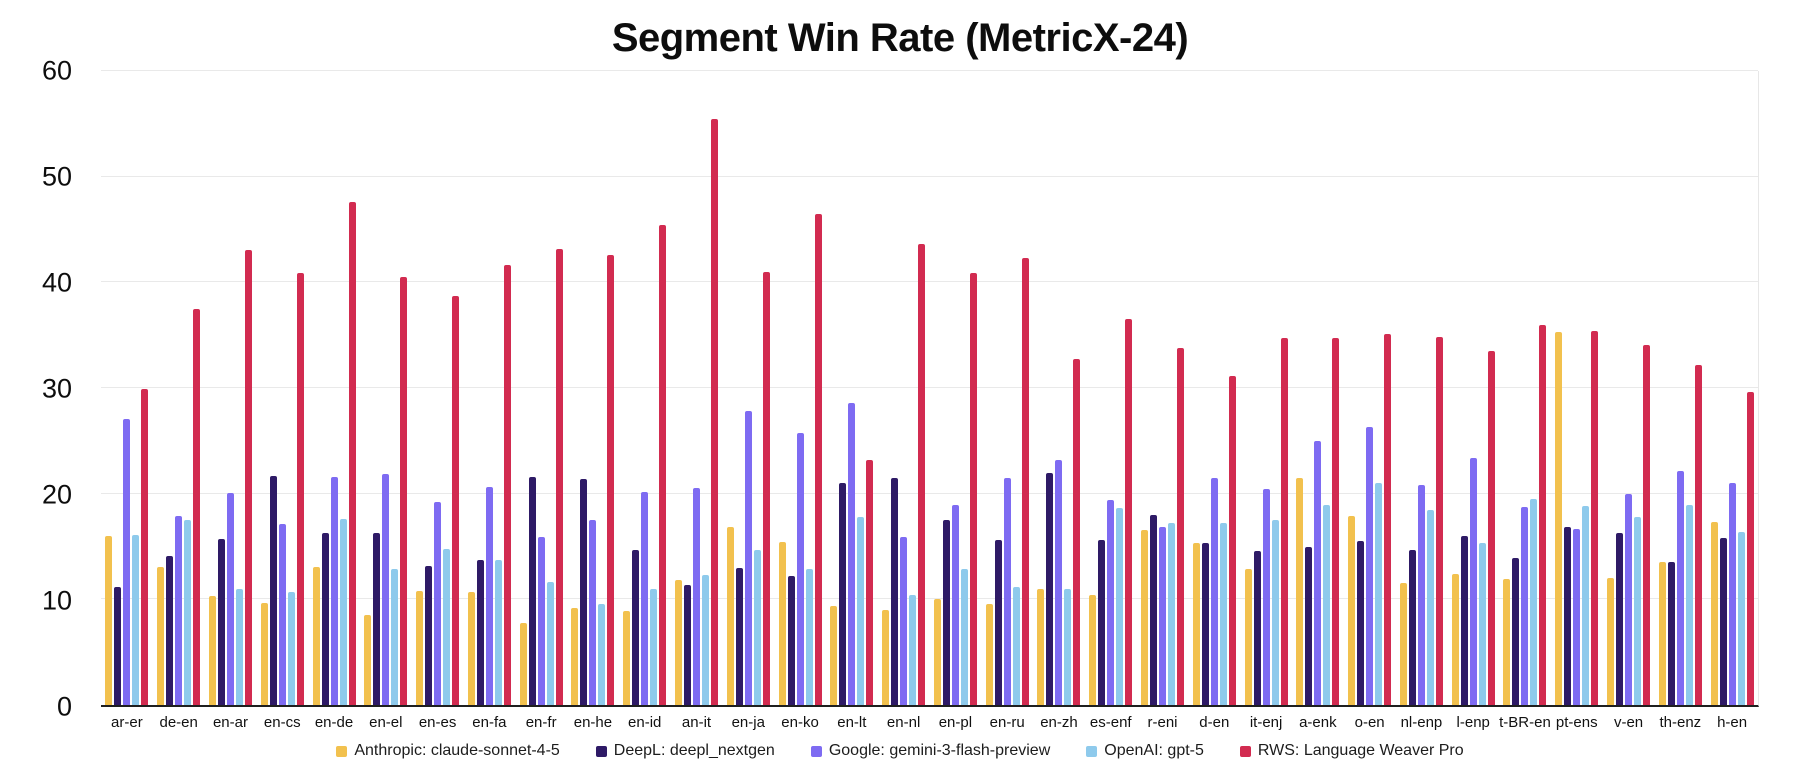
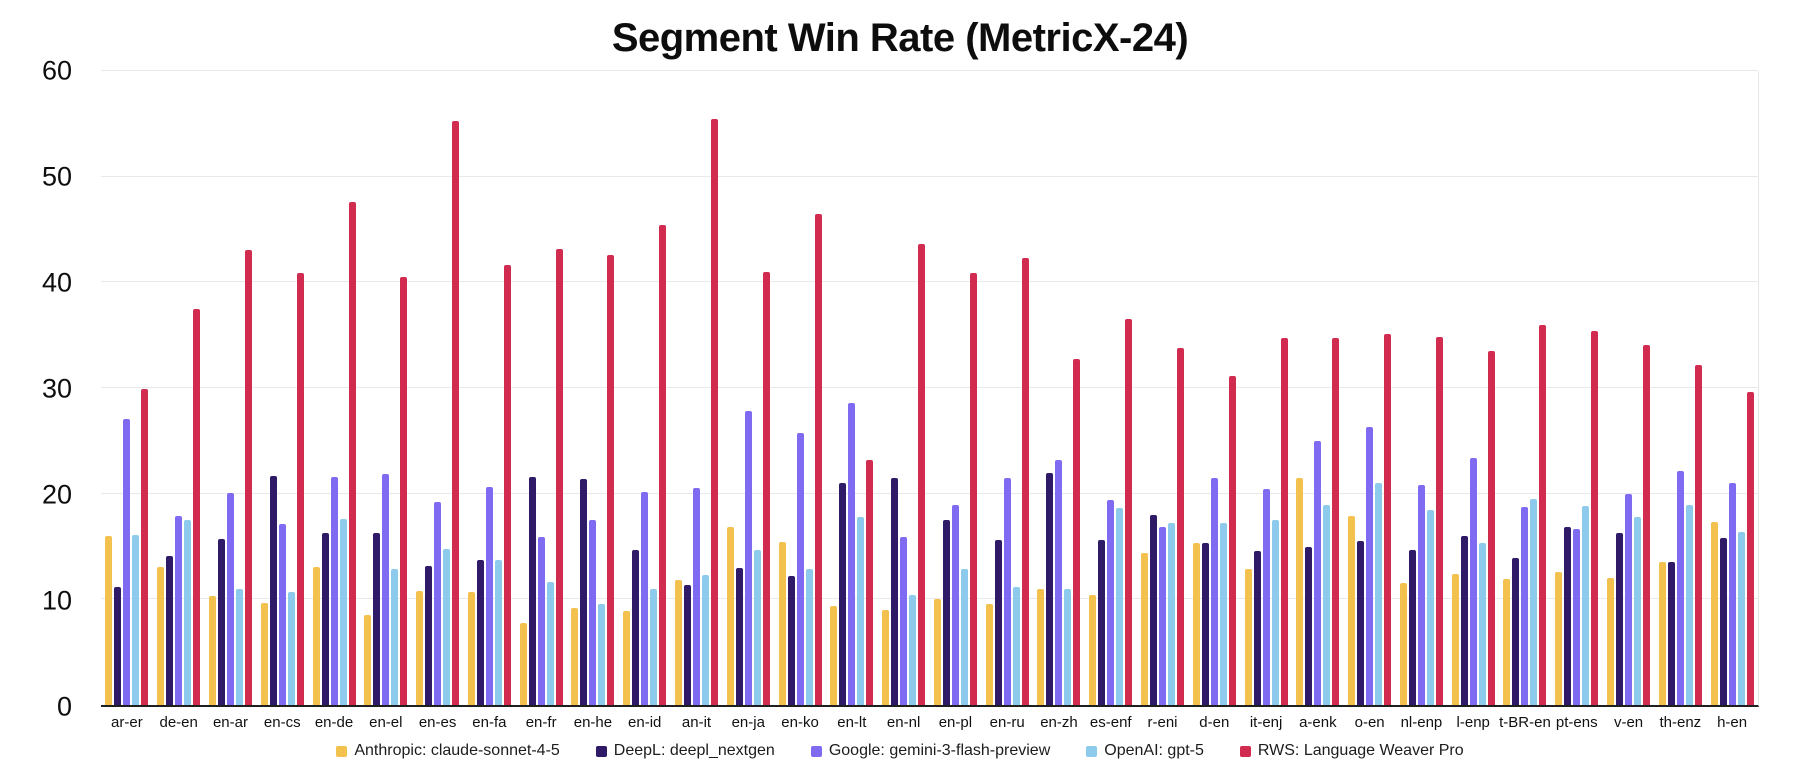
RWS: Language Weaver Pro/en-es: 38.7 -> 55.3
Anthropic: claude-sonnet-4-5/r-eni: 16.6 -> 14.4
Anthropic: claude-sonnet-4-5/pt-ens: 35.3 -> 12.6
